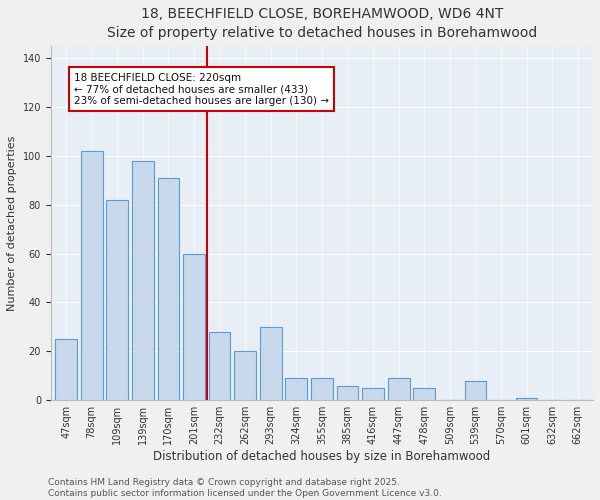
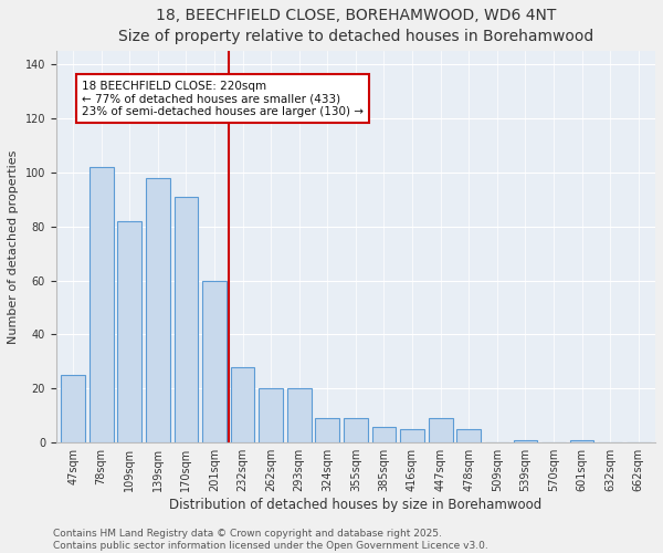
293sqm: 30 -> 20
539sqm: 8 -> 1
